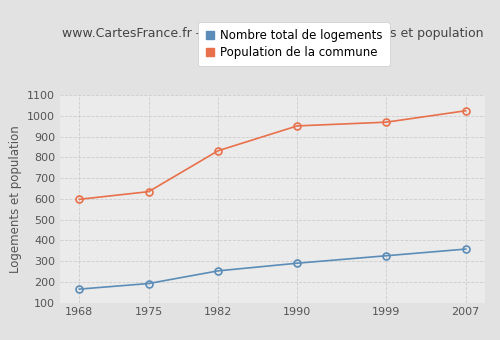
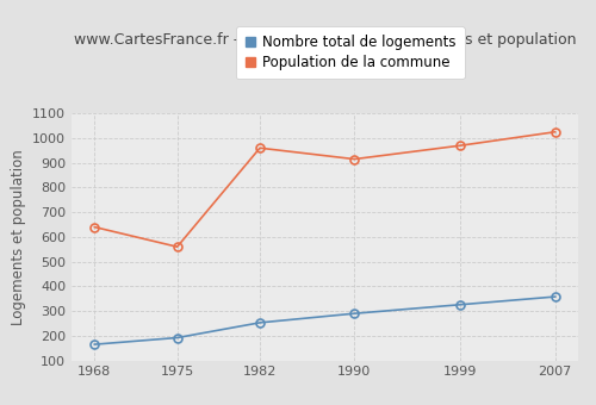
Population de la commune/1968: 598 -> 640
Population de la commune/1975: 635 -> 560
Population de la commune/1982: 832 -> 960
Population de la commune/1990: 952 -> 915
